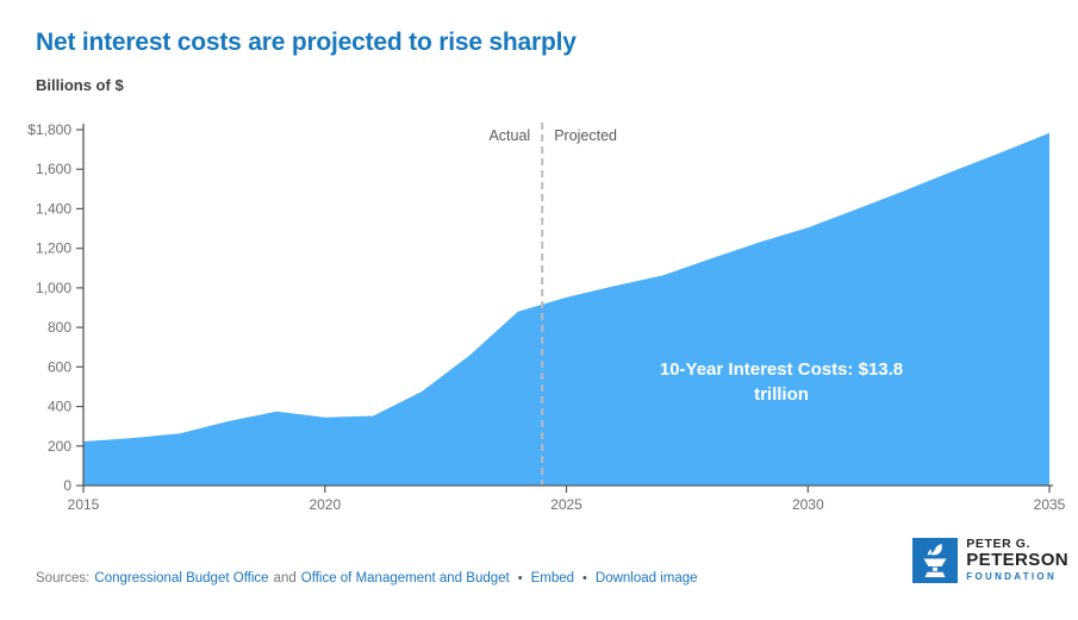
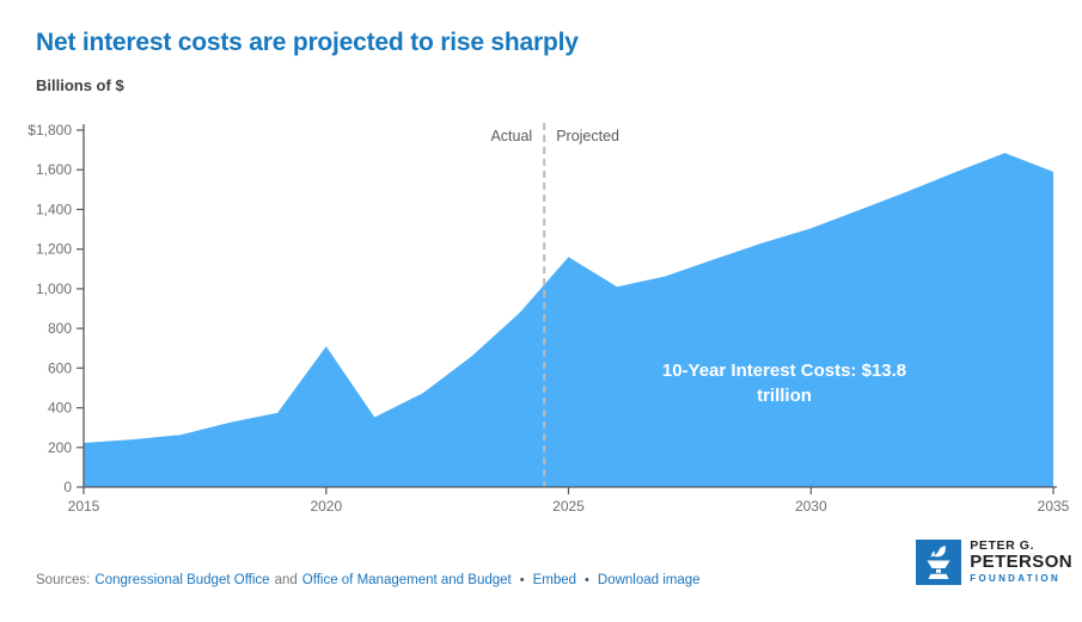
2020: $340 -> $710
2025: $950 -> $1160
2035: $1780 -> $1590
